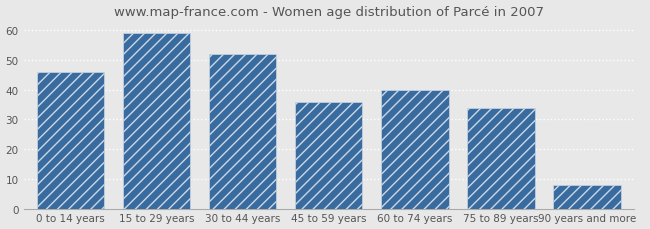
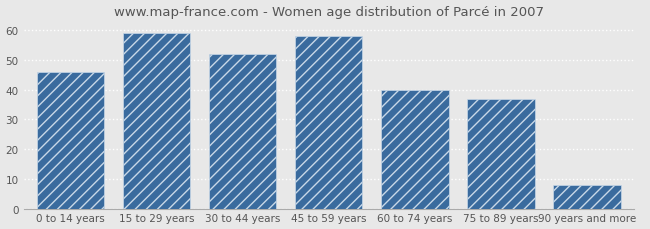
45 to 59 years: 36 -> 58
75 to 89 years: 34 -> 37
